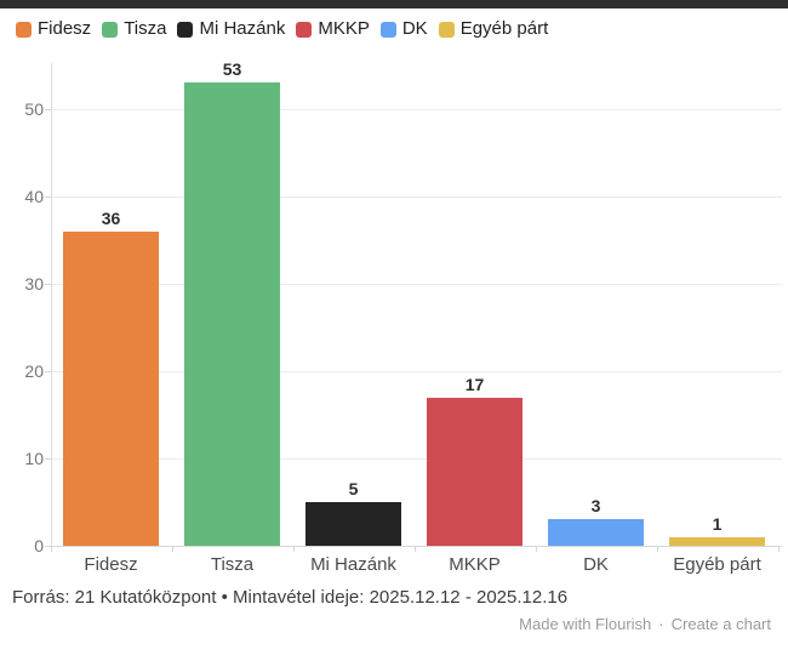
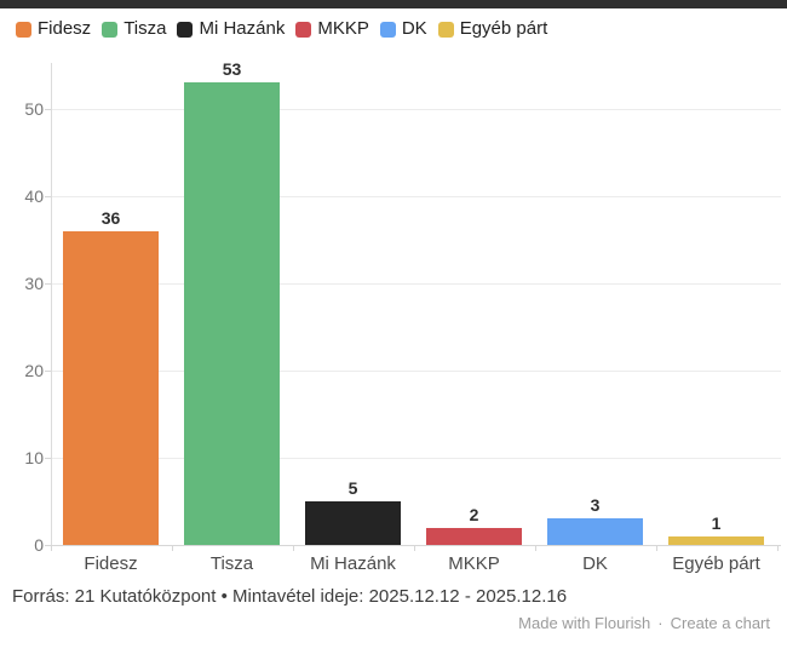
MKKP: 17 -> 2
